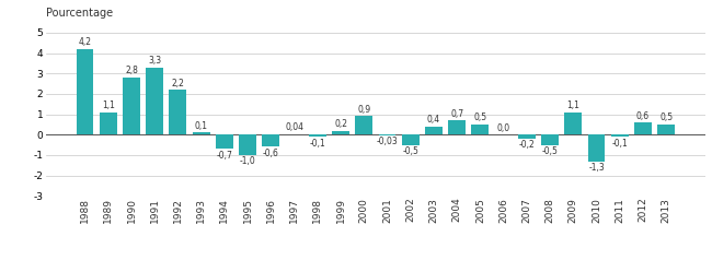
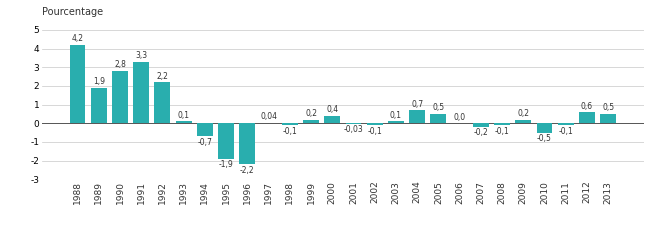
1989: 1,1 -> 1,9
1995: -1,0 -> -1,9
1996: -0,6 -> -2,2
2000: 0,9 -> 0,4
2002: -0,5 -> -0,1
2003: 0,4 -> 0,1
2008: -0,5 -> -0,1
2009: 1,1 -> 0,2
2010: -1,3 -> -0,5
